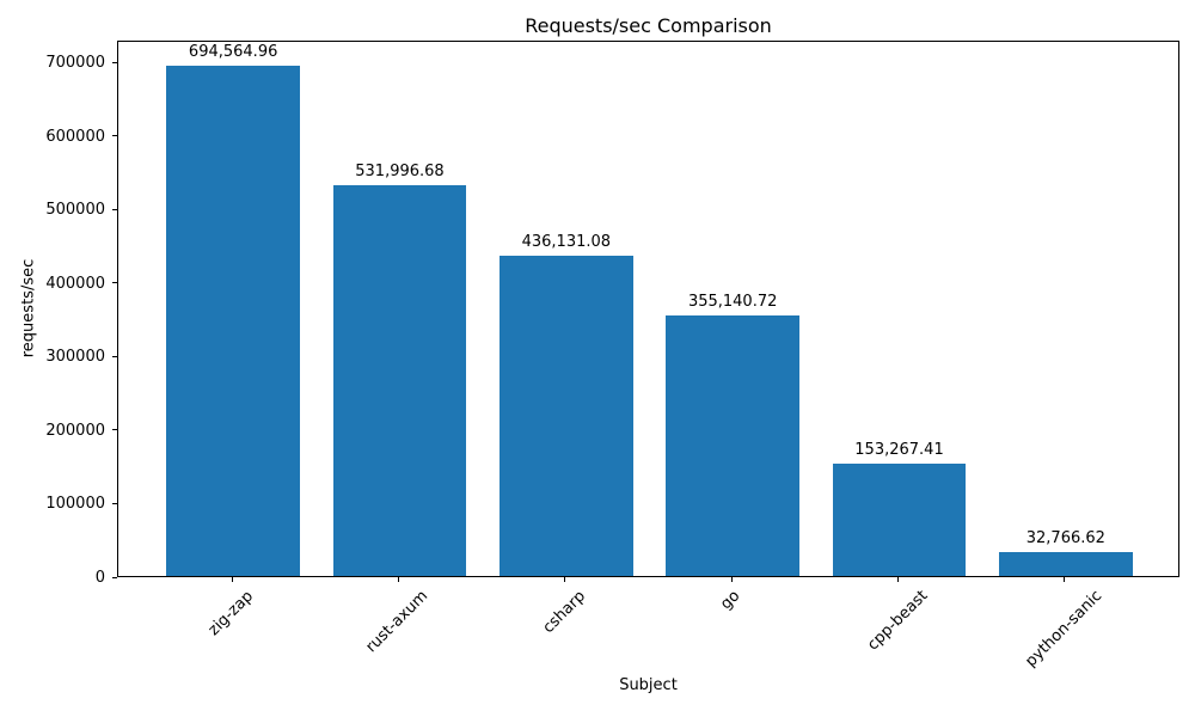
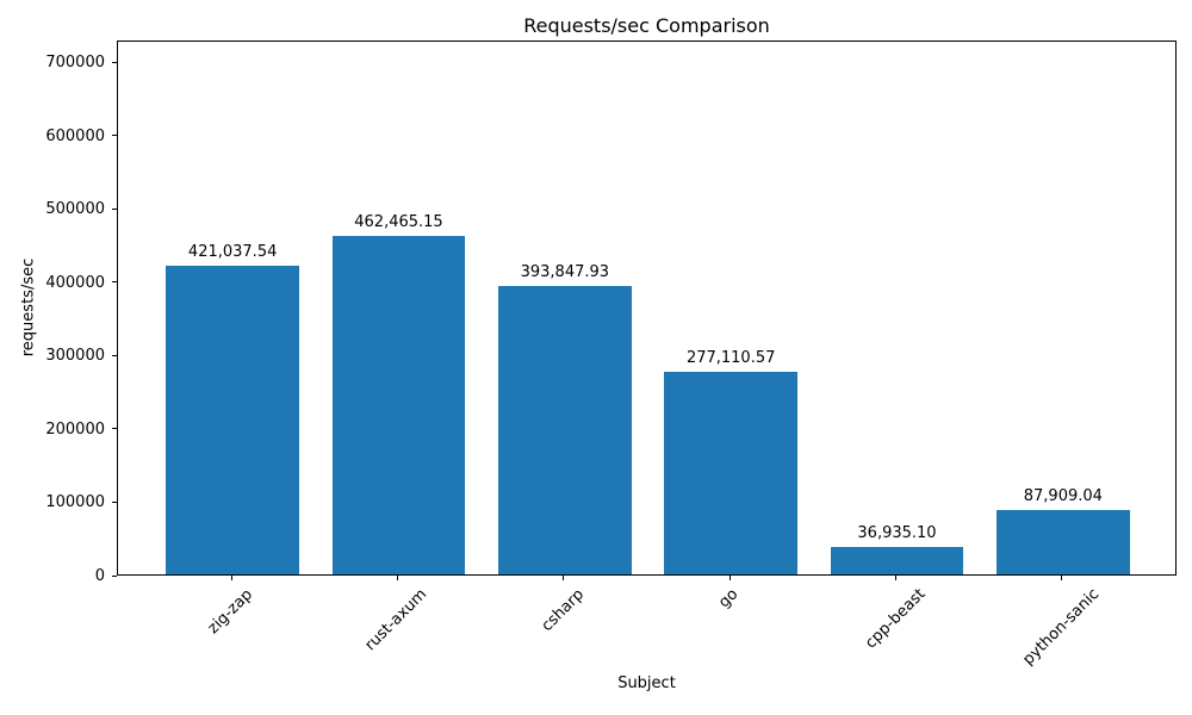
zig-zap: 694,564.96 -> 421,037.54
rust-axum: 531,996.68 -> 462,465.15
csharp: 436,131.08 -> 393,847.93
go: 355,140.72 -> 277,110.57
cpp-beast: 153,267.41 -> 36,935.10
python-sanic: 32,766.62 -> 87,909.04
